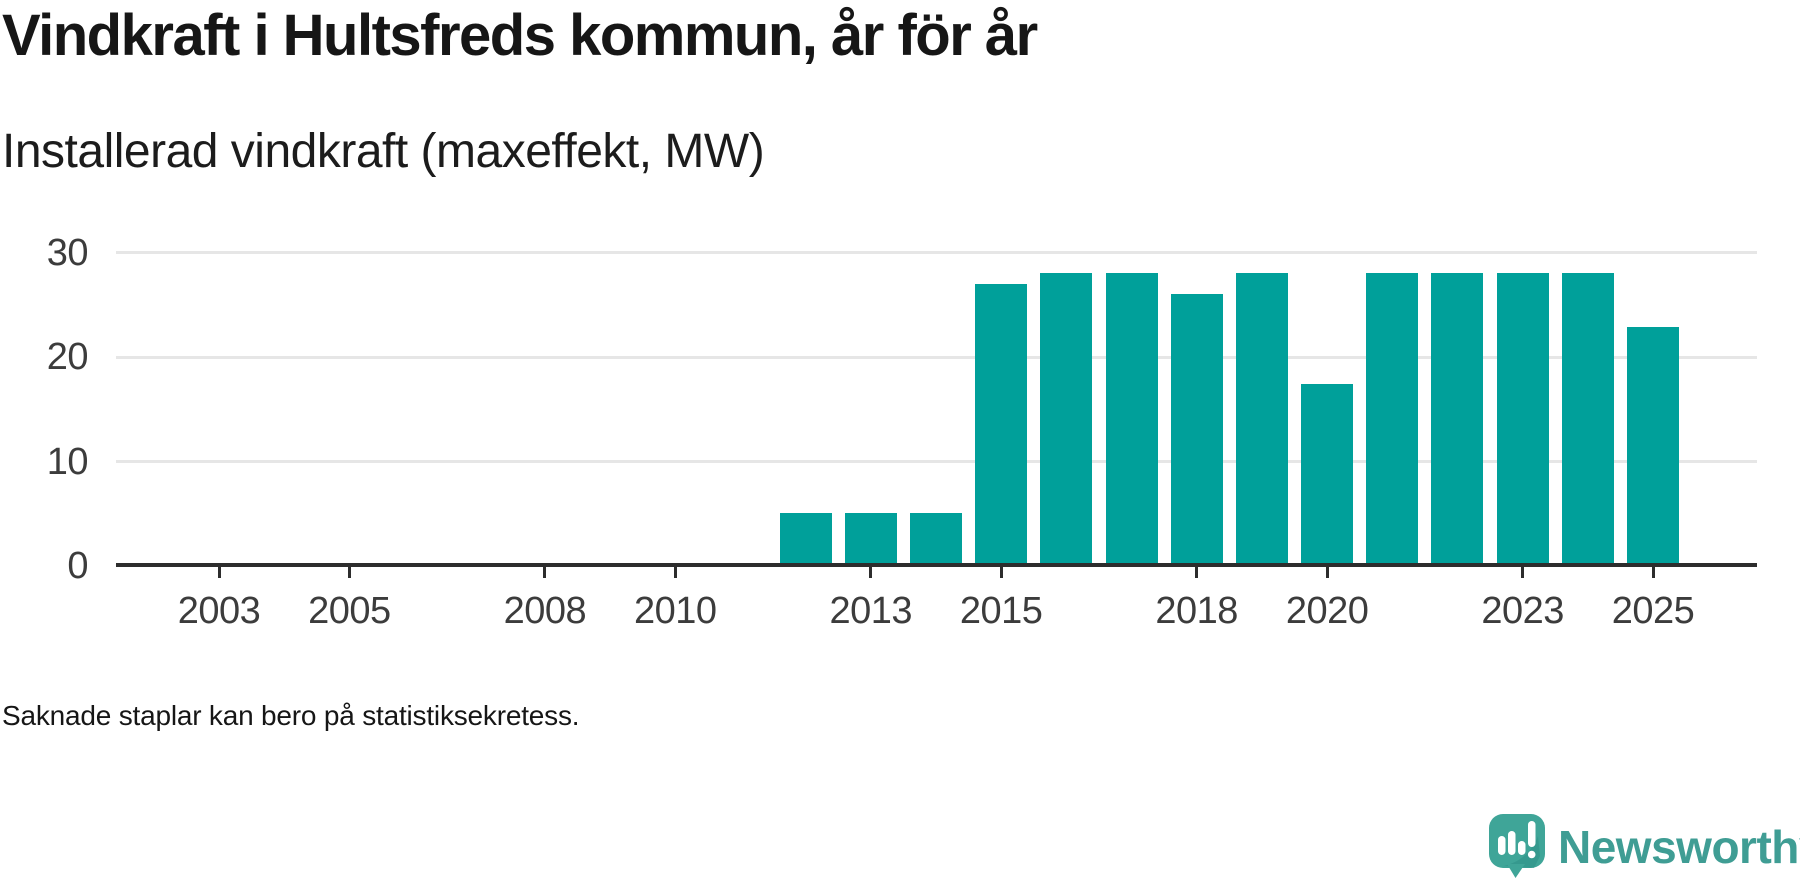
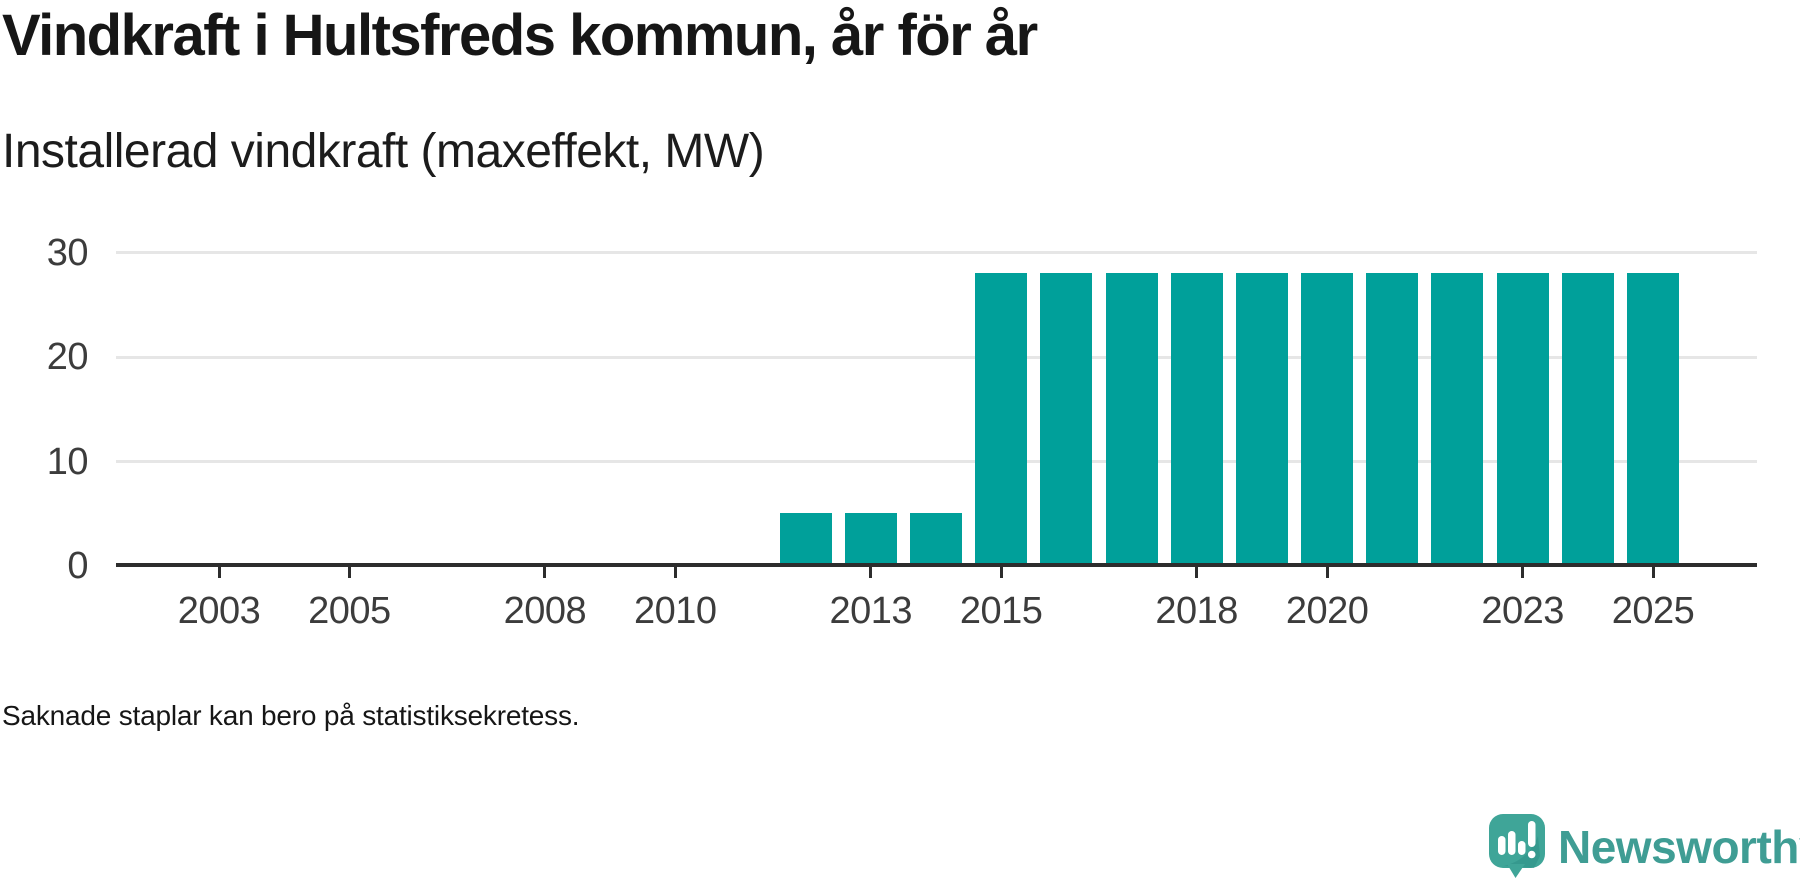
2015: 27.0 -> 28.1
2018: 26.1 -> 28.1
2020: 17.4 -> 28.1
2025: 22.9 -> 28.1
